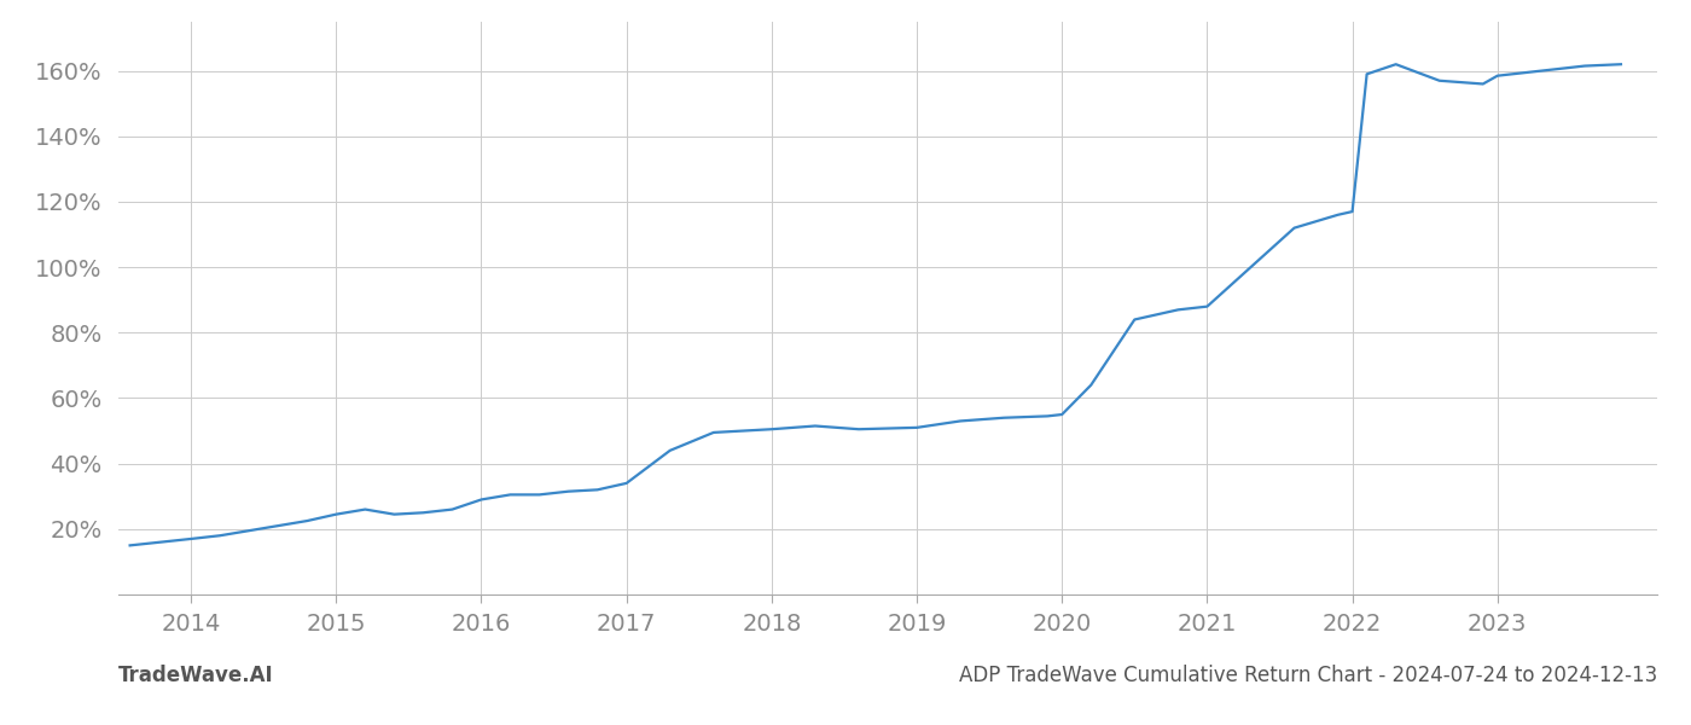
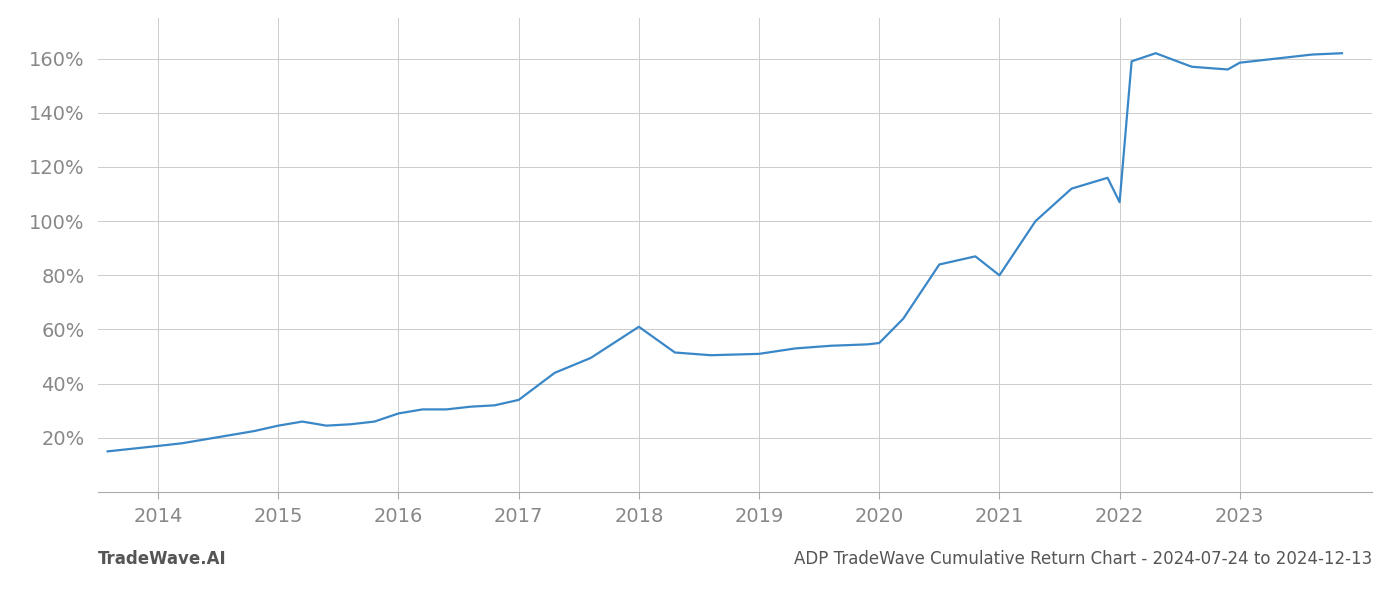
2018: 50.5% -> 61.0%
2021: 88.0% -> 80.0%
2022: 117.0% -> 107.0%
